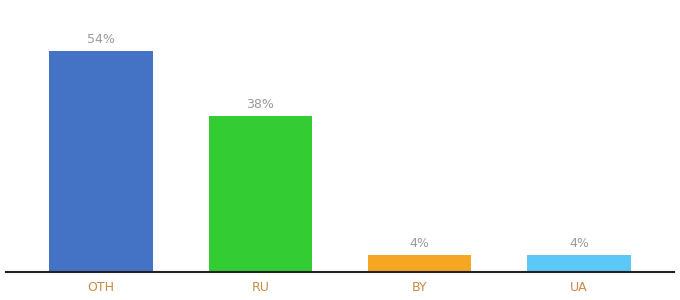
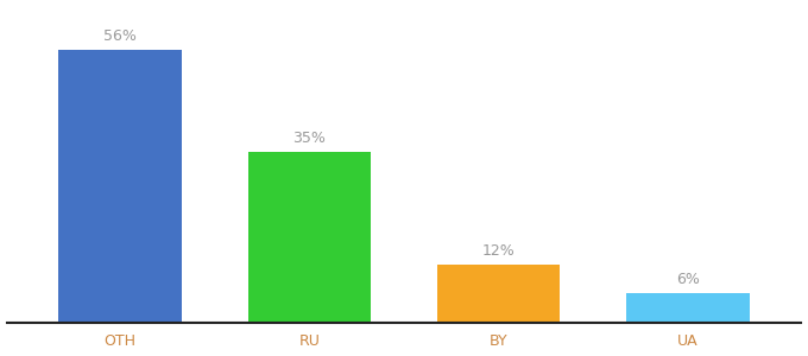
OTH: 54% -> 56%
RU: 38% -> 35%
BY: 4% -> 12%
UA: 4% -> 6%
